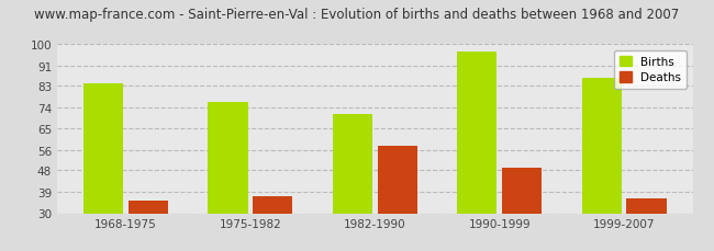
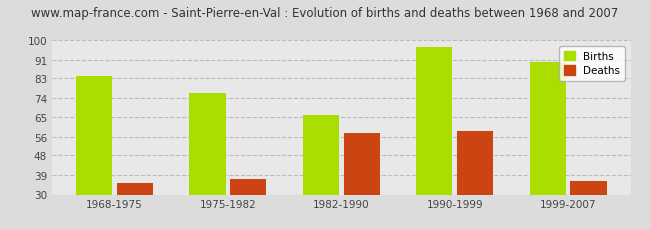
Births/1982-1990: 71 -> 66
Deaths/1990-1999: 49 -> 59
Births/1999-2007: 86 -> 90
